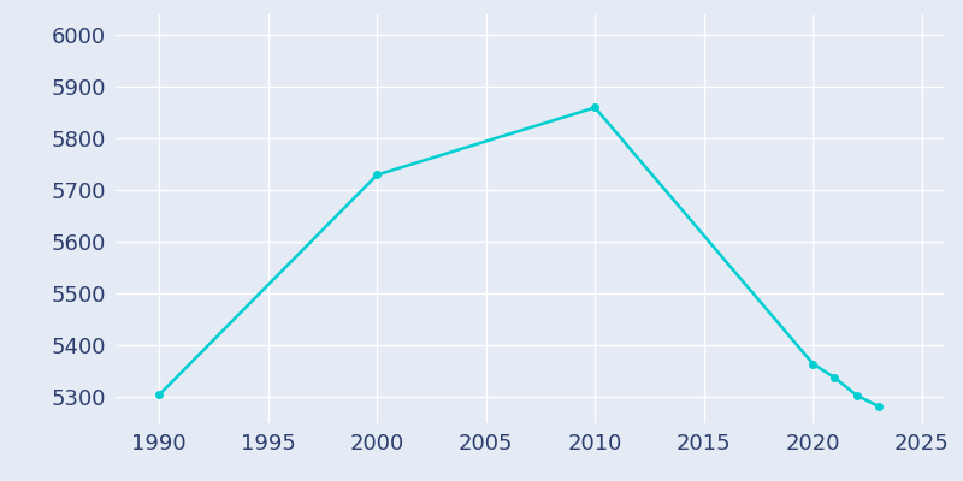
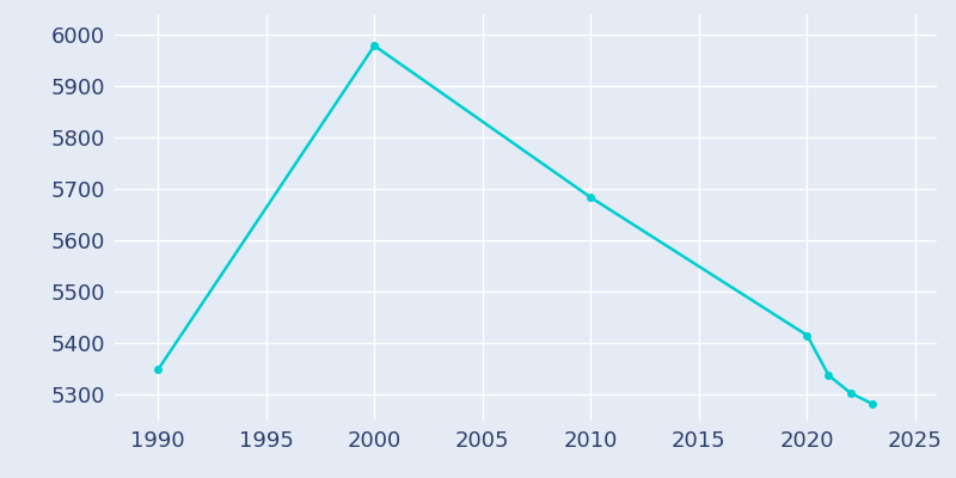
1990: 5305 -> 5349
2000: 5730 -> 5979
2010: 5860 -> 5684
2020: 5365 -> 5416
